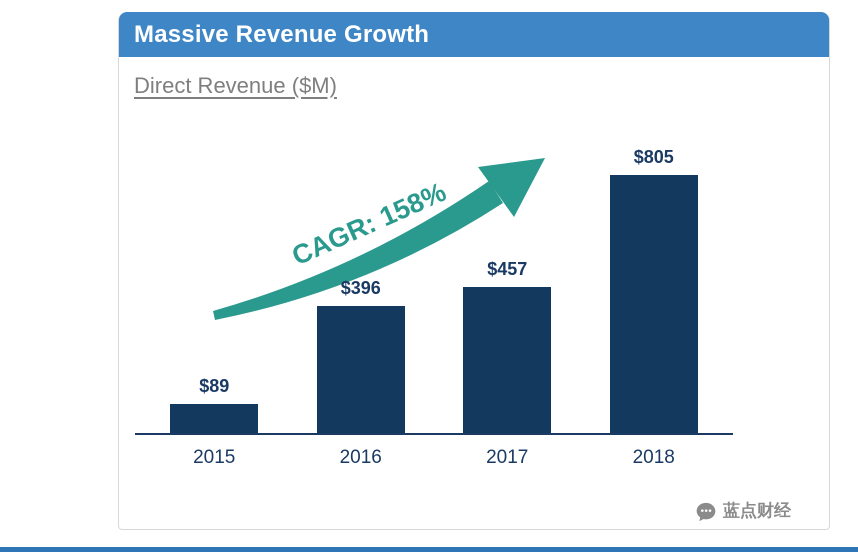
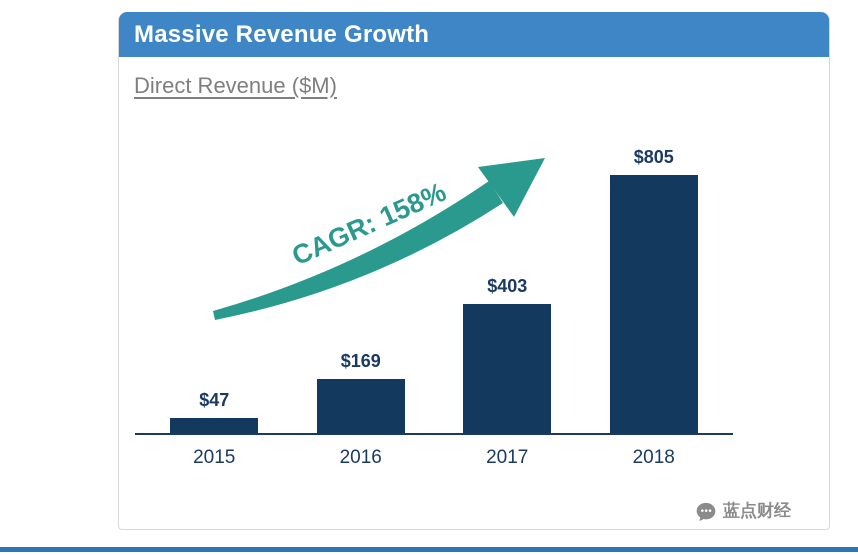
2015: $89 -> $47
2016: $396 -> $169
2017: $457 -> $403
